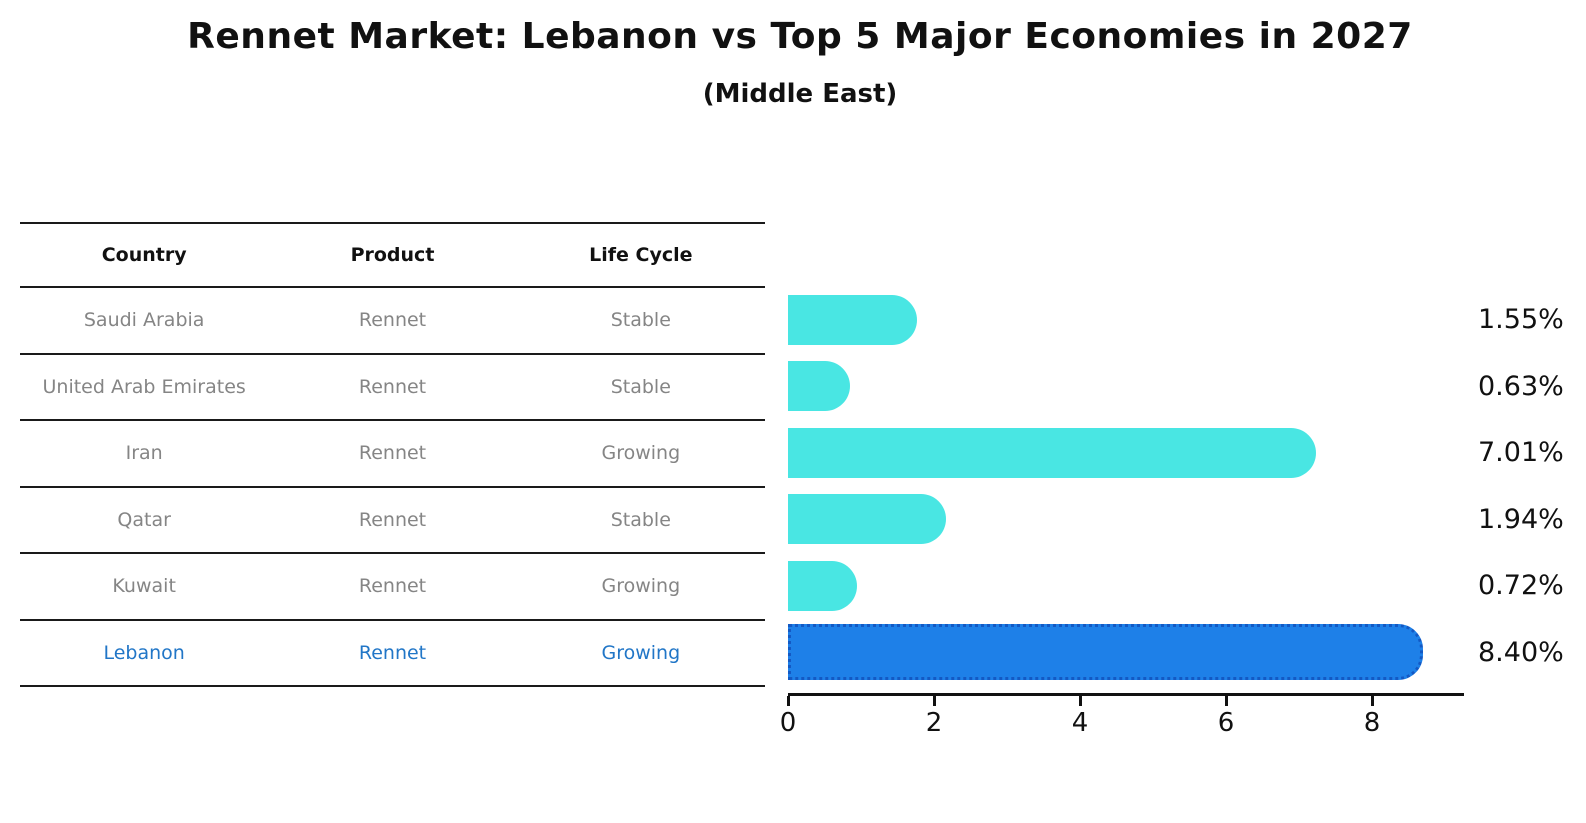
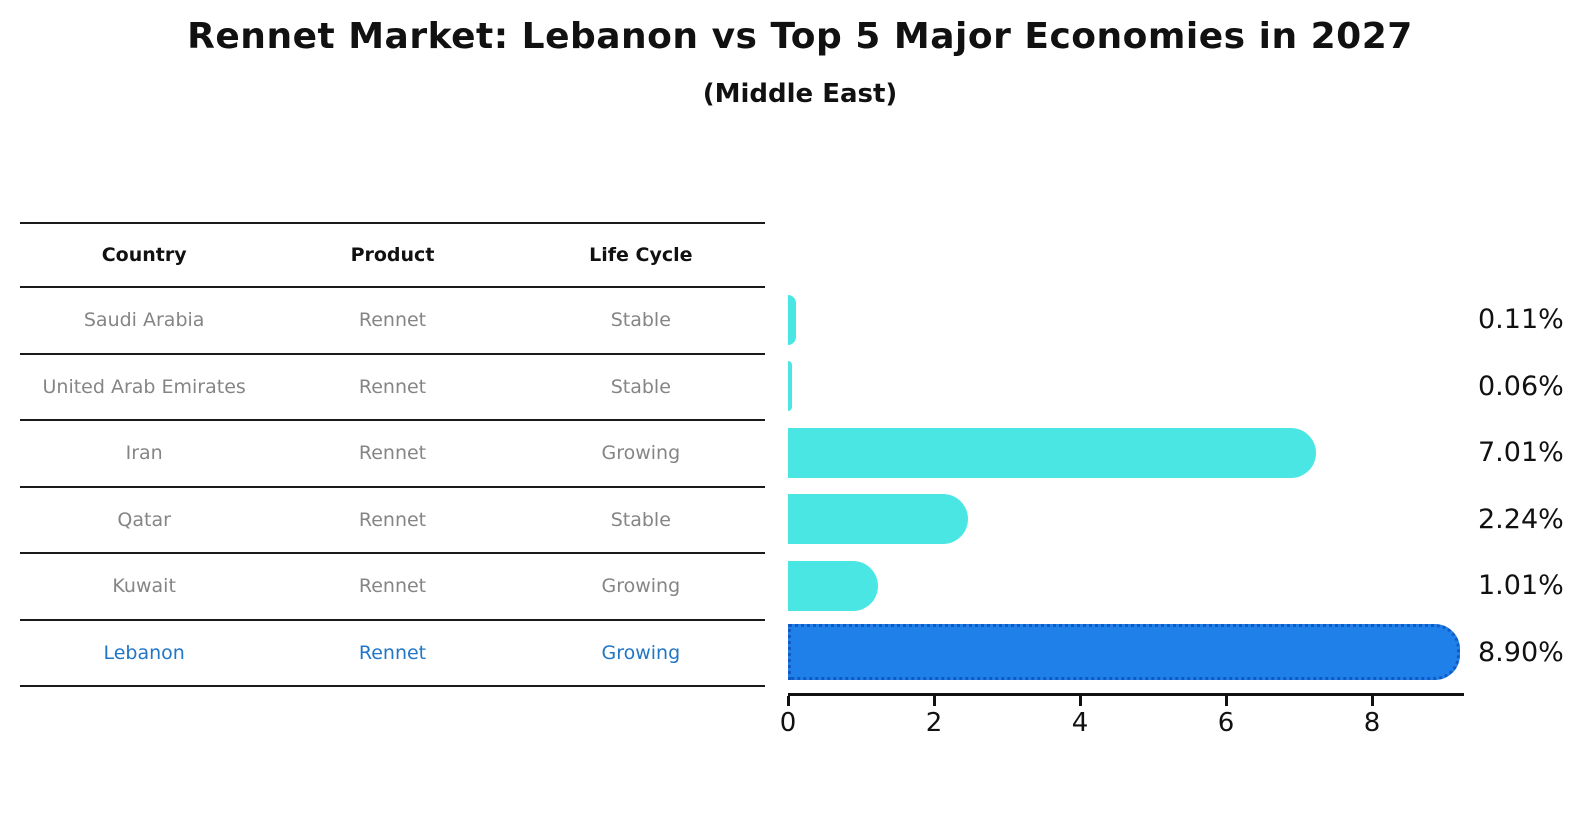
Saudi Arabia: 1.55% -> 0.11%
United Arab Emirates: 0.63% -> 0.06%
Qatar: 1.94% -> 2.24%
Kuwait: 0.72% -> 1.01%
Lebanon: 8.40% -> 8.90%
